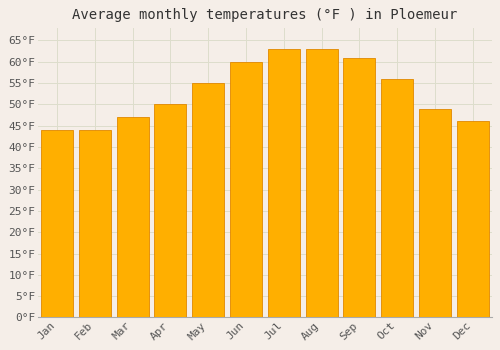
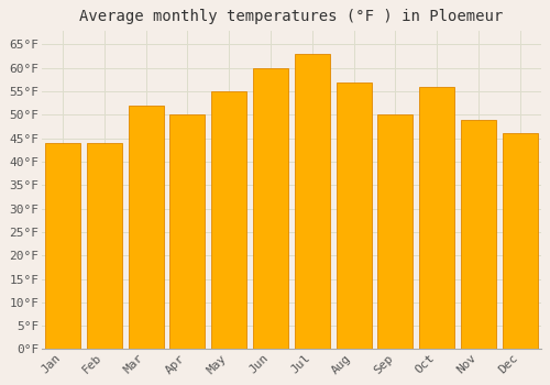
Mar: 47°F -> 52°F
Aug: 63°F -> 57°F
Sep: 61°F -> 50°F
